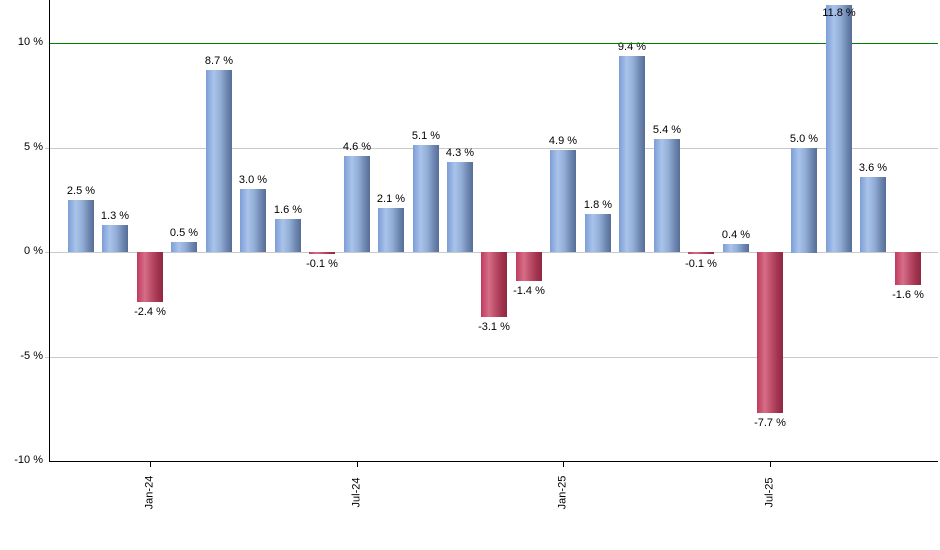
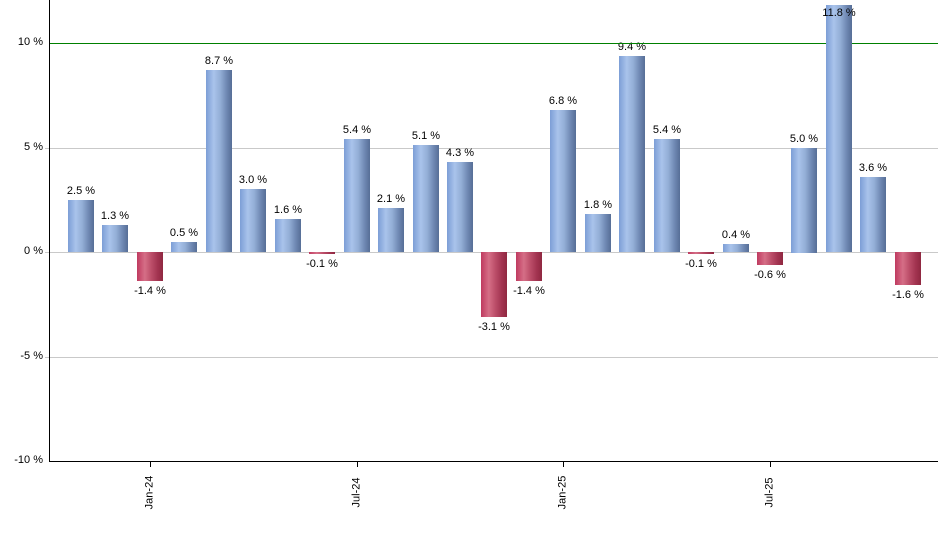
Jan-24: -2.4 -> -1.4
Jul-24: 4.6 -> 5.4
Jan-25: 4.9 -> 6.8
Jul-25: -7.7 -> -0.6
